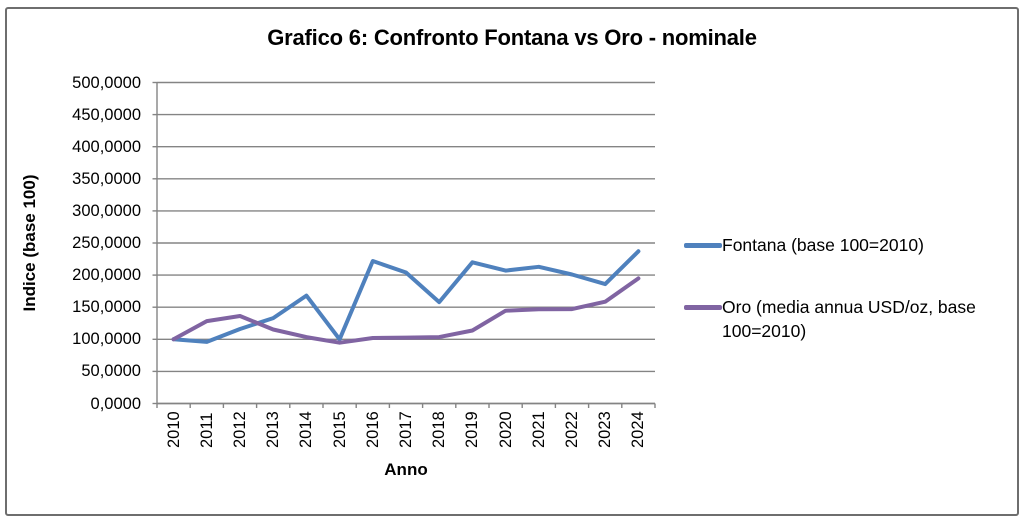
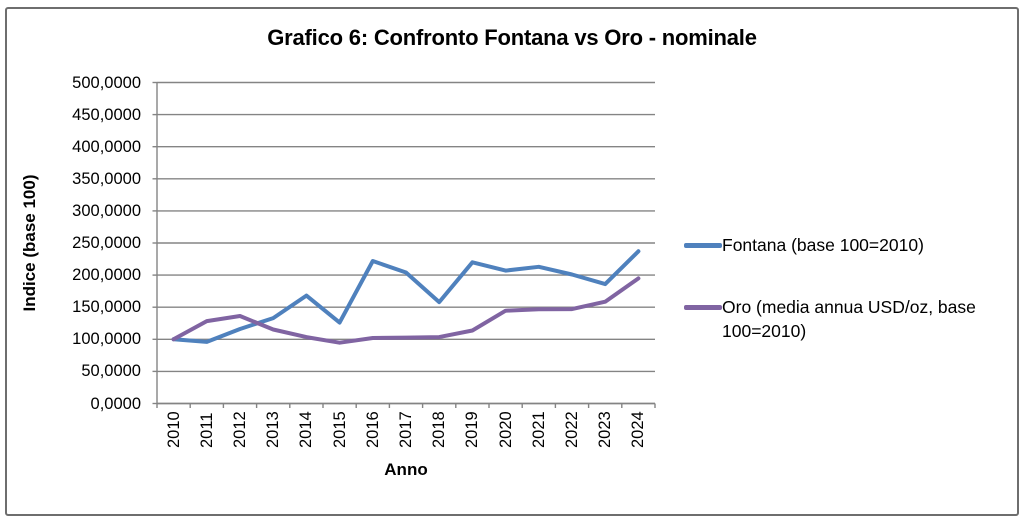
Fontana (base 100=2010)/2015: 100 -> 130
